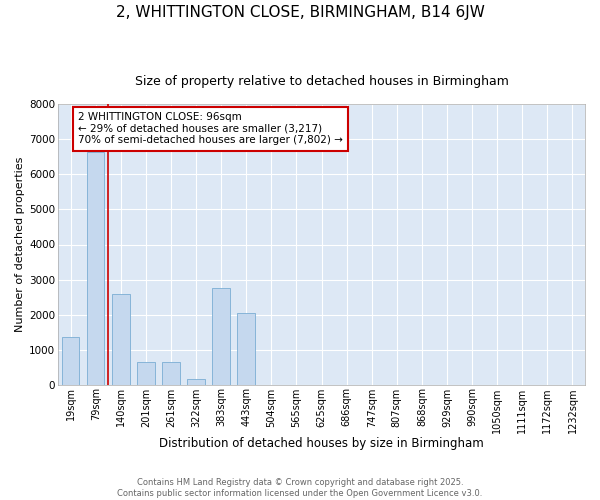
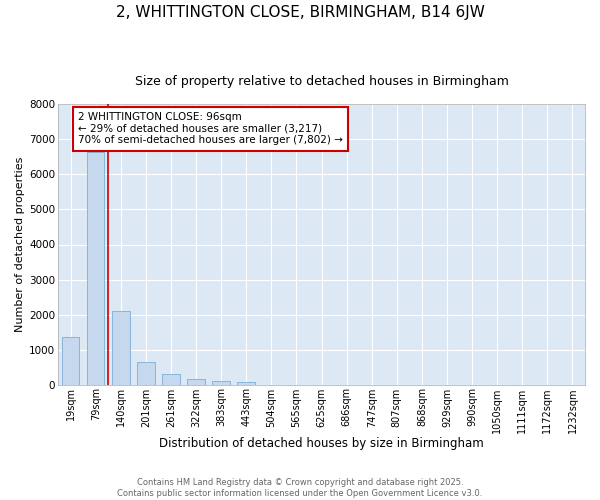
140sqm: 2600 -> 2100
261sqm: 650 -> 310
383sqm: 2750 -> 100
443sqm: 2050 -> 60
